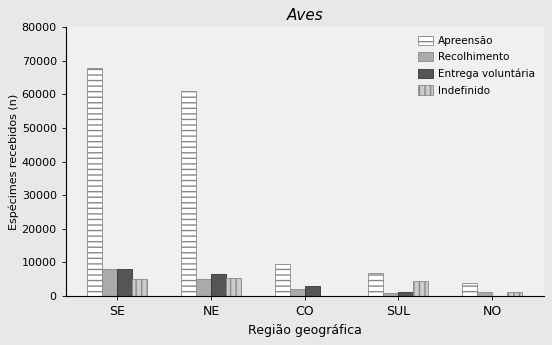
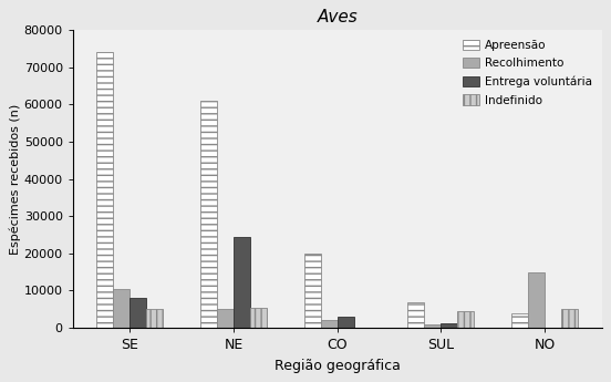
Apreensão/SE: 68000 -> 74000
Recolhimento/SE: 8000 -> 10500
Entrega voluntária/NE: 6500 -> 24500
Apreensão/CO: 9500 -> 20000
Recolhimento/NO: 1200 -> 15000
Indefinido/NO: 1200 -> 5000
